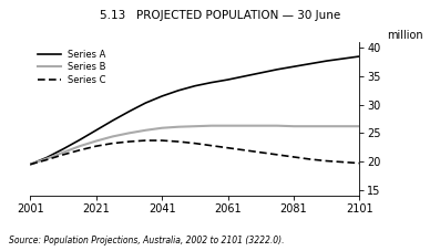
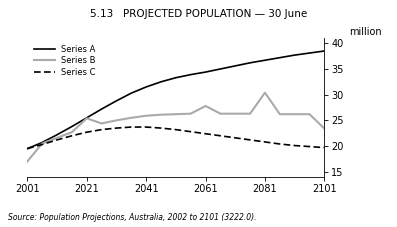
Series B/2001: 19.5 -> 17.0
Series B/2021: 23.6 -> 25.4
Series B/2061: 26.3 -> 27.8
Series B/2081: 26.2 -> 30.4
Series B/2101: 26.2 -> 23.4
